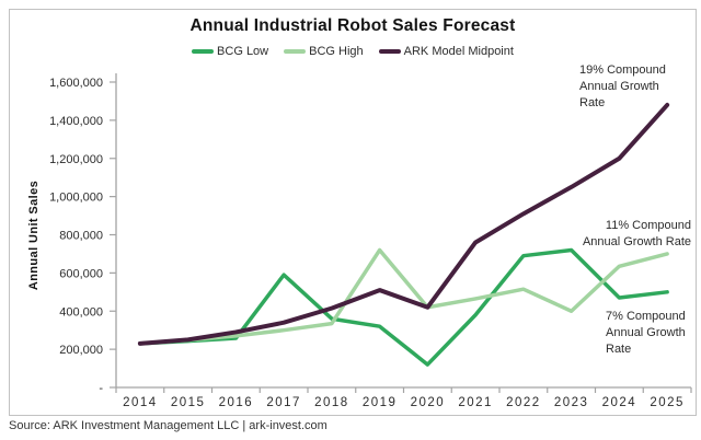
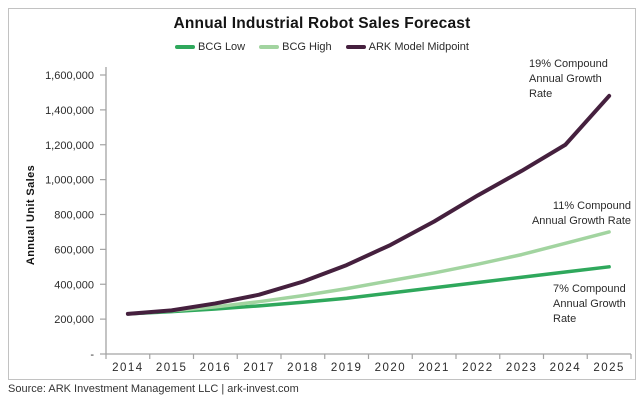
BCG Low/2017: 590000 -> 280000
BCG Low/2018: 360000 -> 300000
BCG High/2019: 720000 -> 380000
BCG Low/2020: 120000 -> 350000
ARK Model Midpoint/2020: 420000 -> 620000
BCG Low/2022: 690000 -> 410000
BCG Low/2023: 720000 -> 440000
BCG High/2023: 400000 -> 570000
